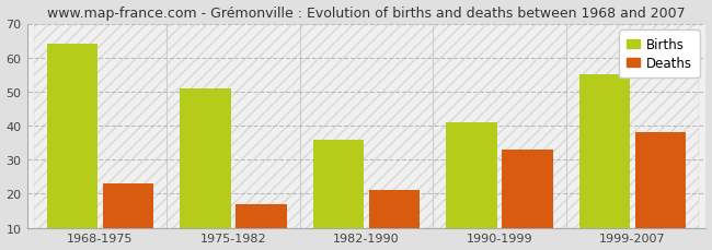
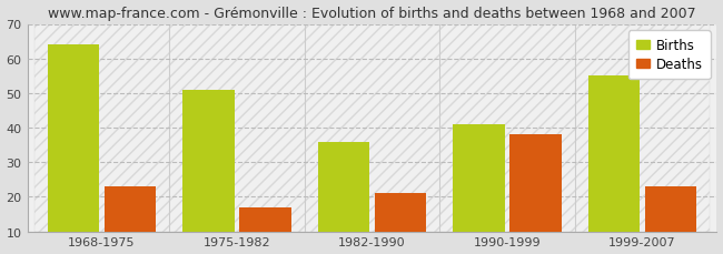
Deaths/1990-1999: 33 -> 38
Deaths/1999-2007: 38 -> 23
